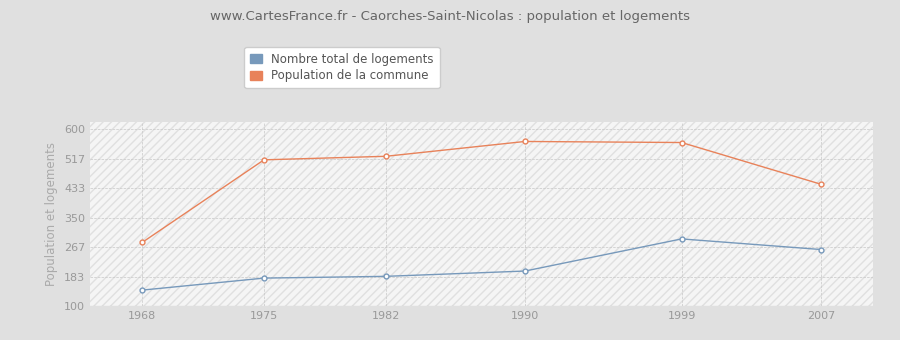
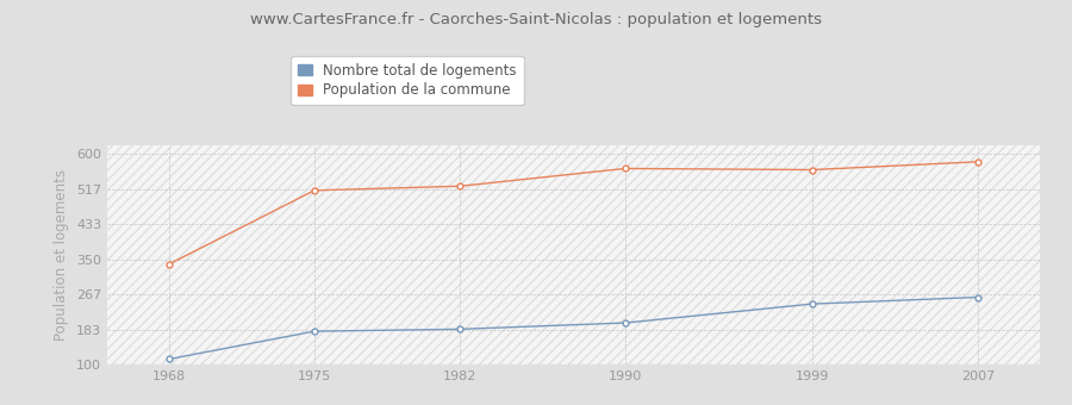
Nombre total de logements/1968: 145 -> 113
Population de la commune/1968: 280 -> 339
Nombre total de logements/1999: 290 -> 244
Population de la commune/2007: 445 -> 582
